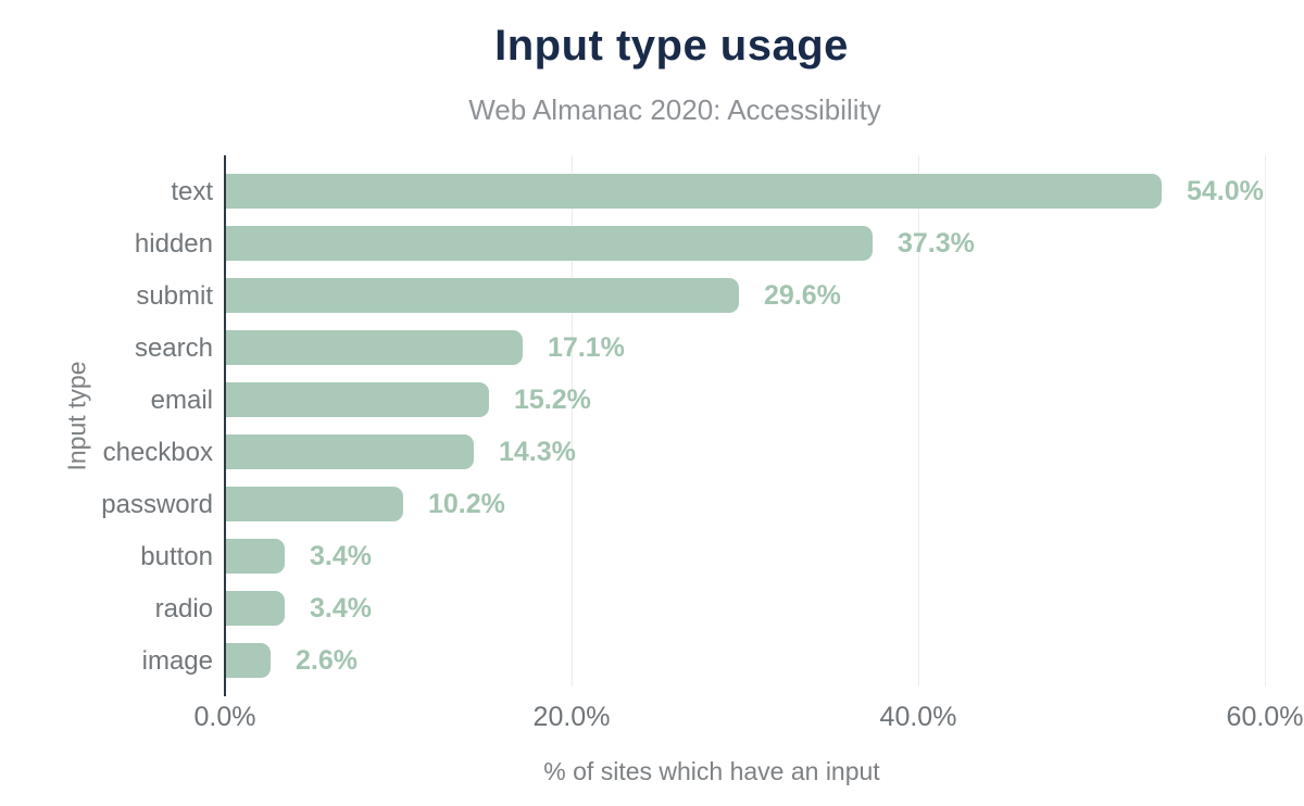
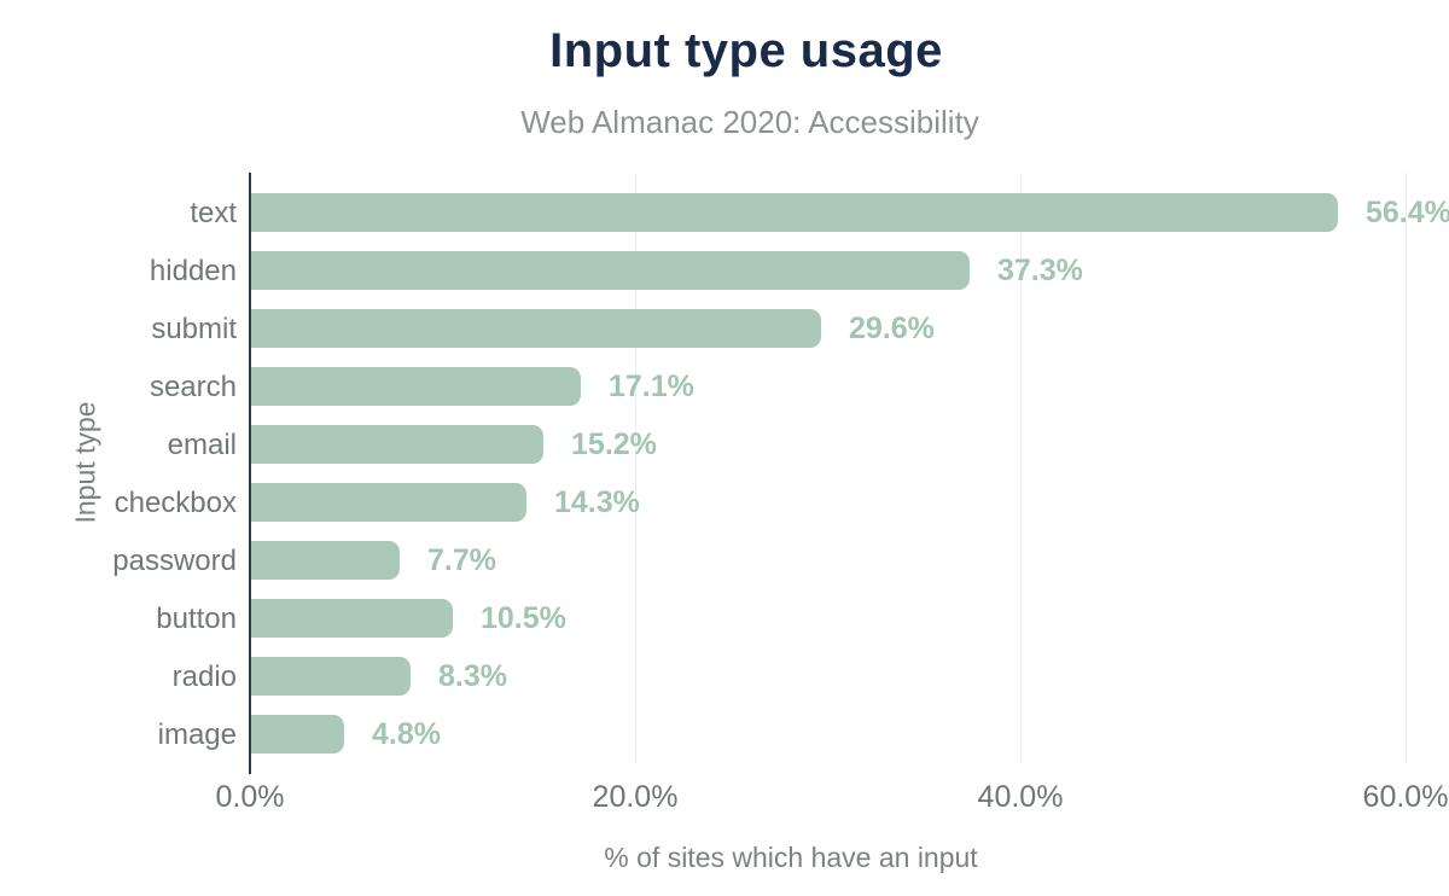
text: 54.0% -> 56.4%
password: 10.2% -> 7.7%
button: 3.4% -> 10.5%
radio: 3.4% -> 8.3%
image: 2.6% -> 4.8%
